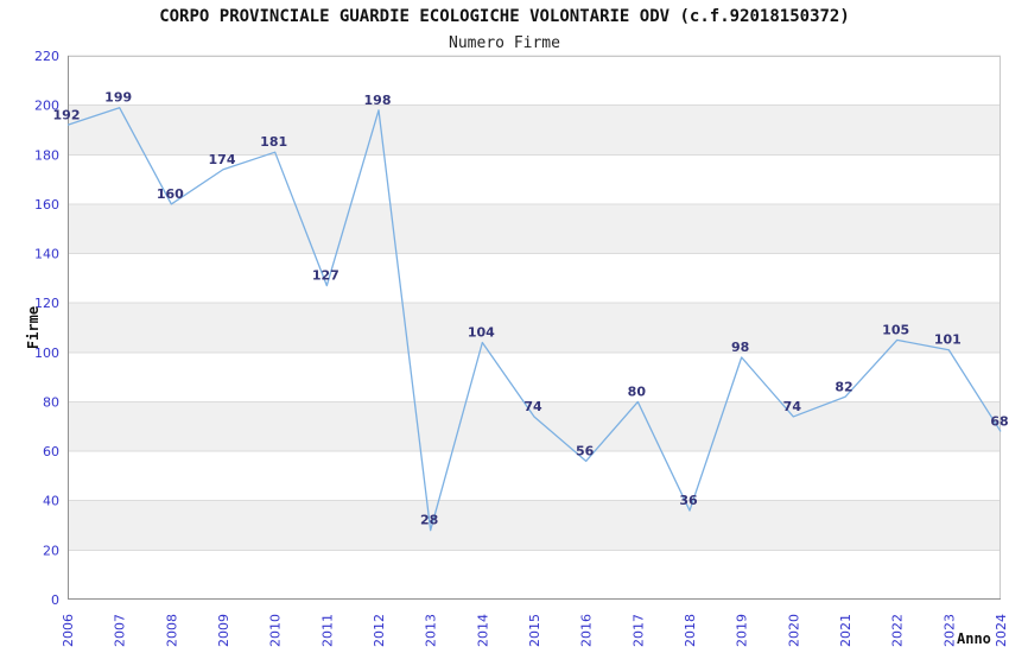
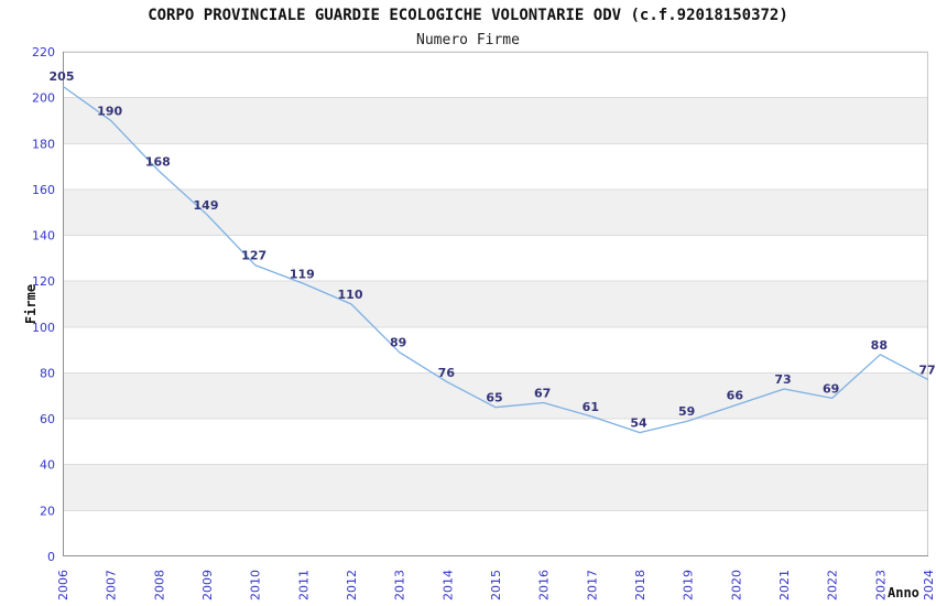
2006: 192 -> 205
2007: 199 -> 190
2008: 160 -> 168
2009: 174 -> 149
2010: 181 -> 127
2011: 127 -> 119
2012: 198 -> 110
2013: 28 -> 89
2014: 104 -> 76
2015: 74 -> 65
2016: 56 -> 67
2017: 80 -> 61
2018: 36 -> 54
2019: 98 -> 59
2020: 74 -> 66
2021: 82 -> 73
2022: 105 -> 69
2023: 101 -> 88
2024: 68 -> 77
